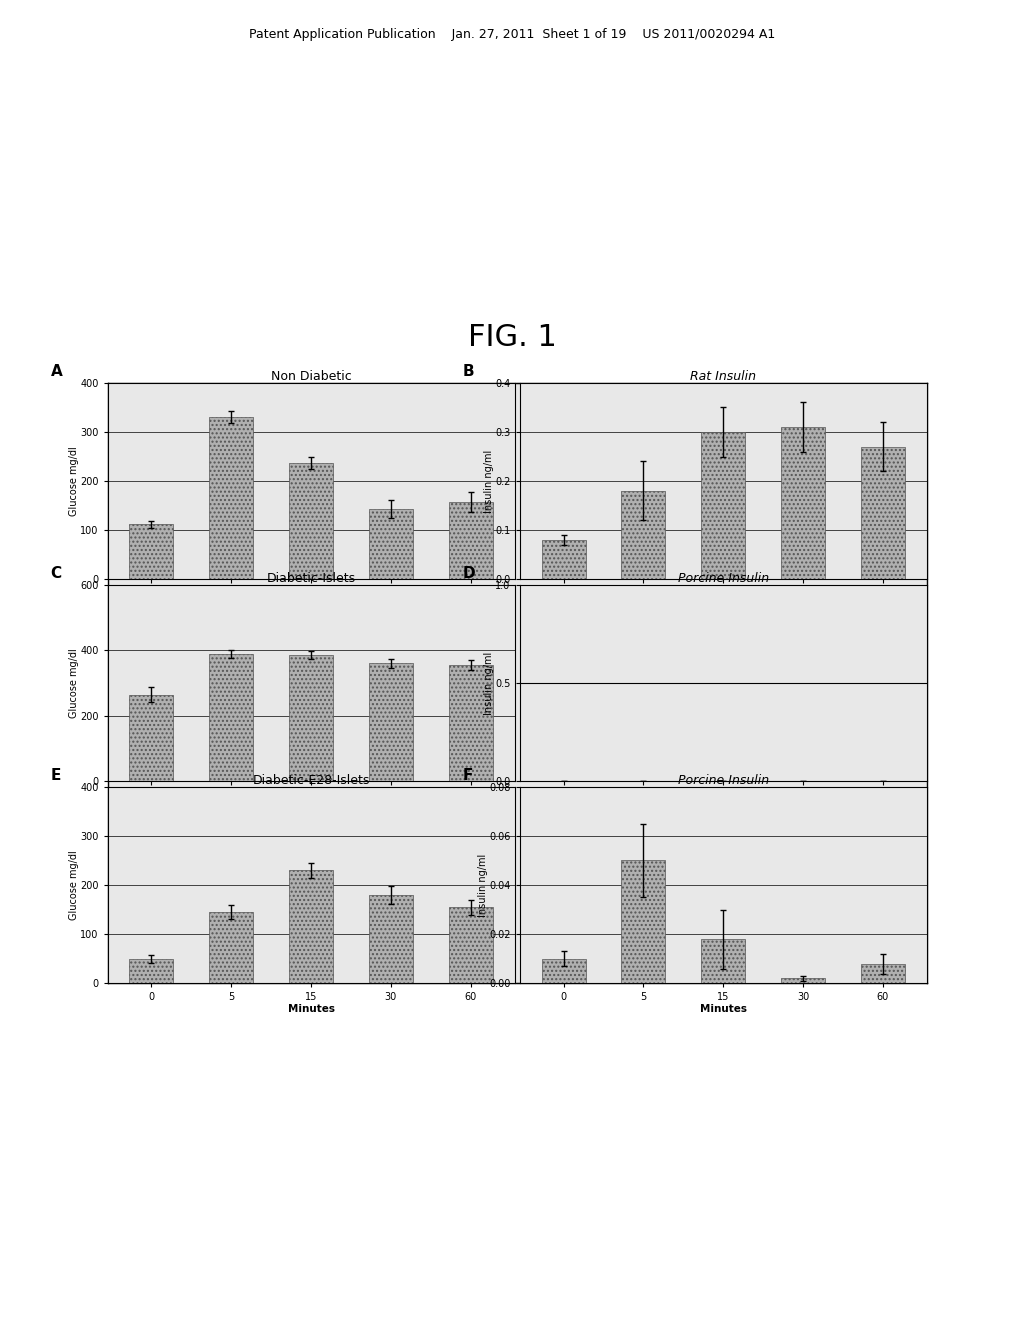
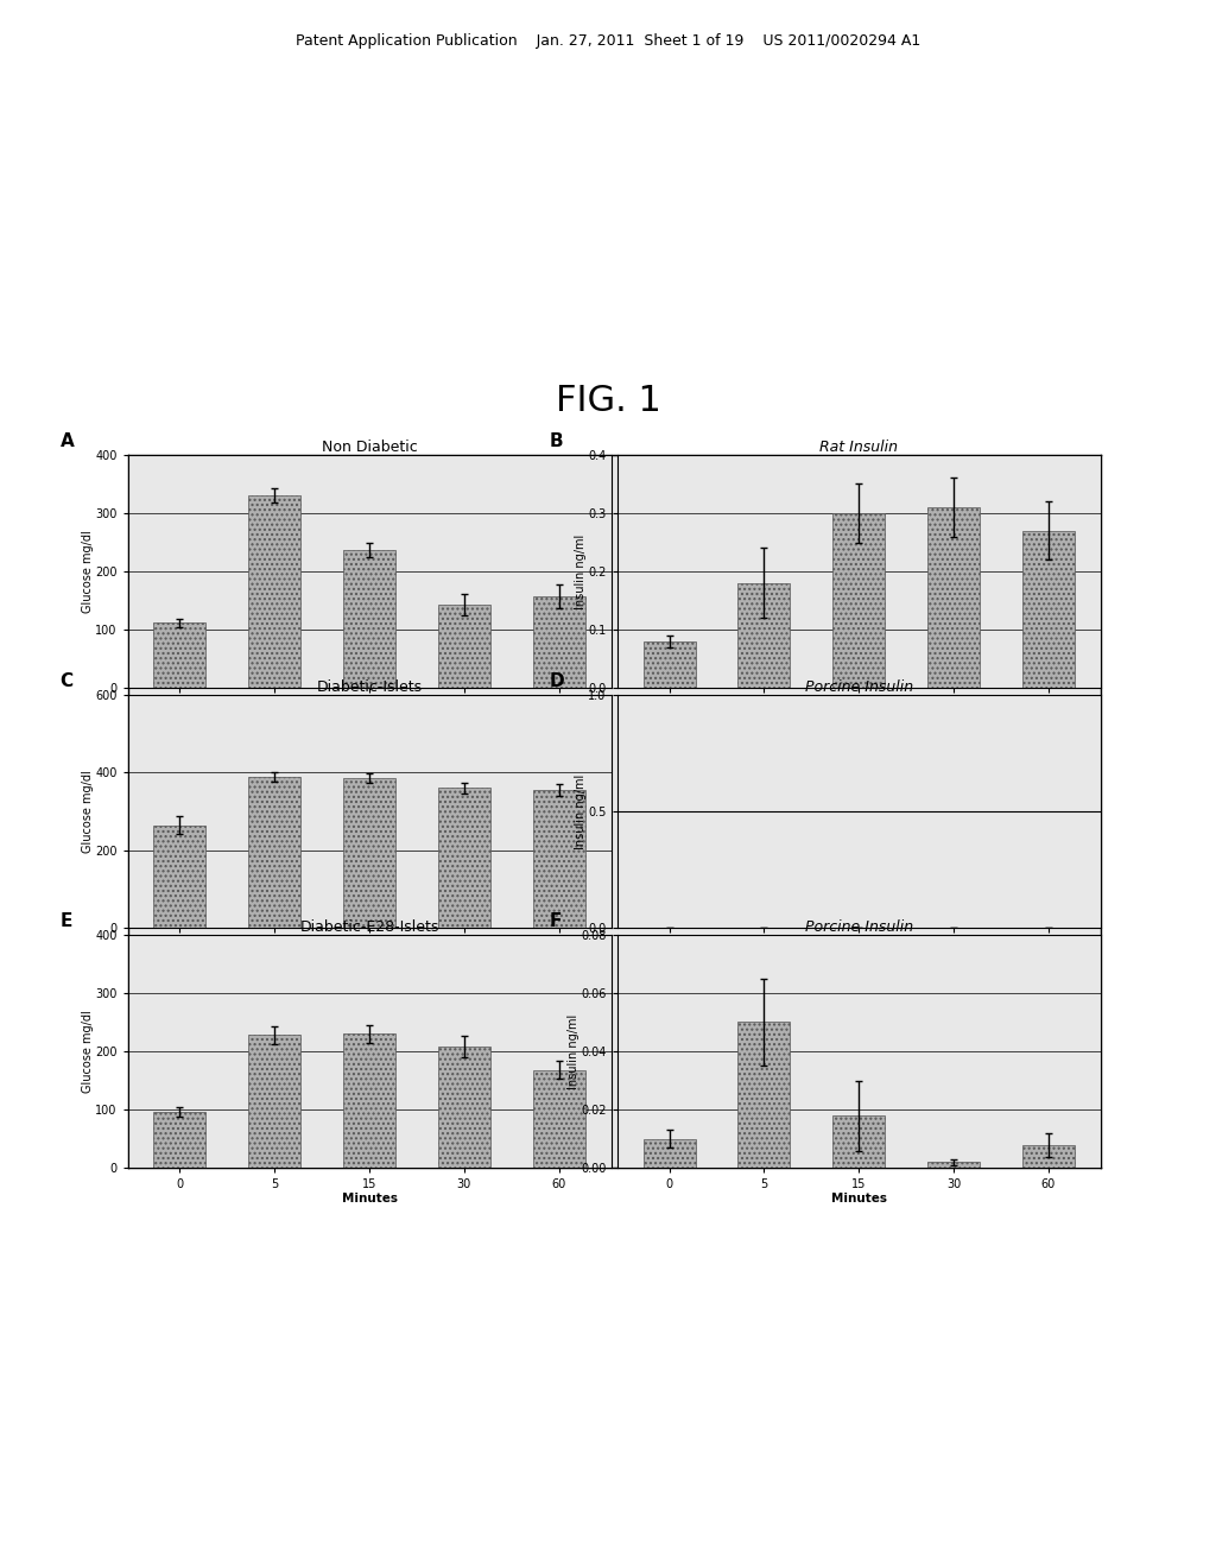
Diabetic-E28-Islets/0: 50 -> 97
Diabetic-E28-Islets/5: 145 -> 228
Diabetic-E28-Islets/30: 180 -> 208
Diabetic-E28-Islets/60: 155 -> 168
